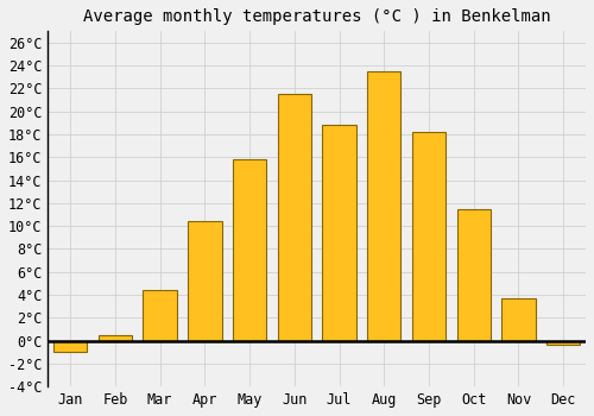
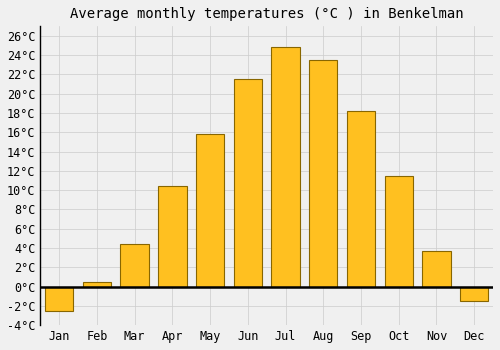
Jan: -1.0°C -> -2.5°C
Jul: 18.8°C -> 24.8°C
Dec: -0.4°C -> -1.5°C
